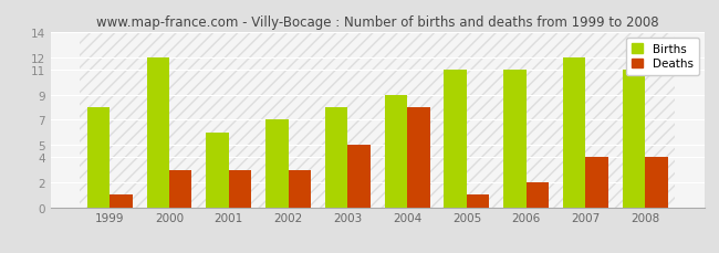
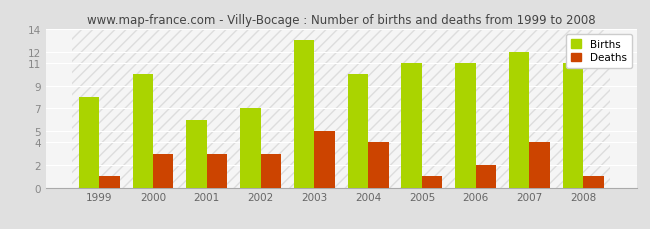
Births/2000: 12 -> 10
Births/2003: 8 -> 13
Births/2004: 9 -> 10
Deaths/2004: 8 -> 4
Deaths/2008: 4 -> 1
